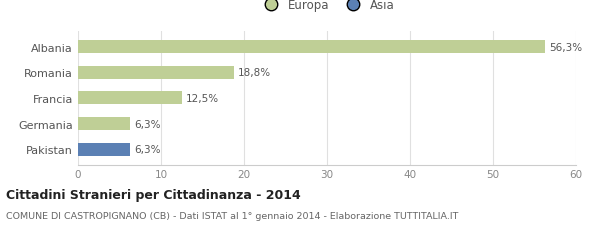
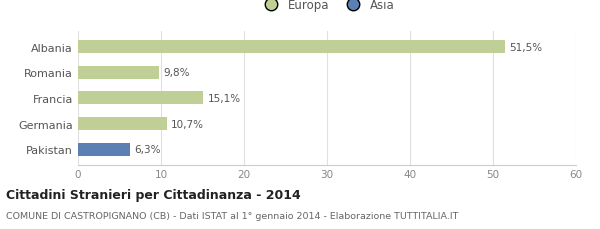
Albania: 56,3% -> 51,5%
Romania: 18,8% -> 9,8%
Francia: 12,5% -> 15,1%
Germania: 6,3% -> 10,7%
